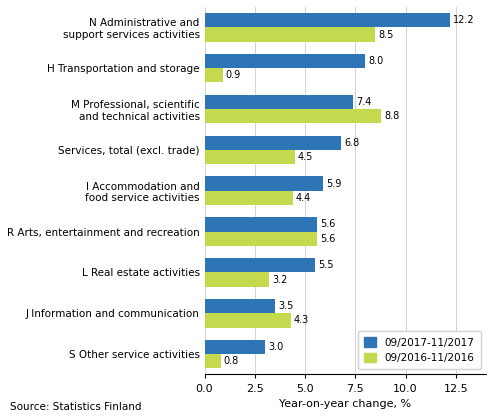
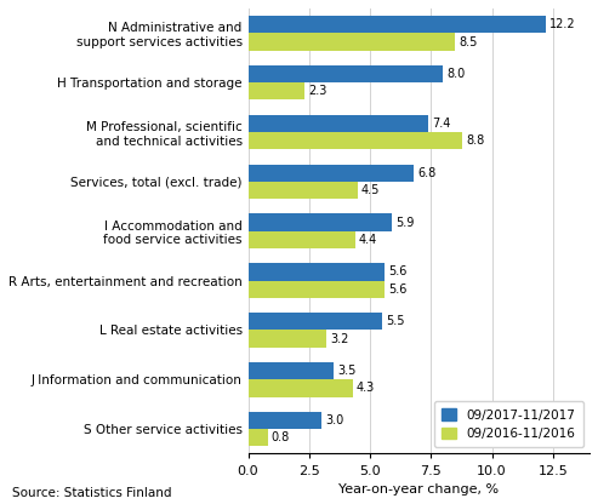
09/2016-11/2016/H Transportation and storage: 0.9 -> 2.3
